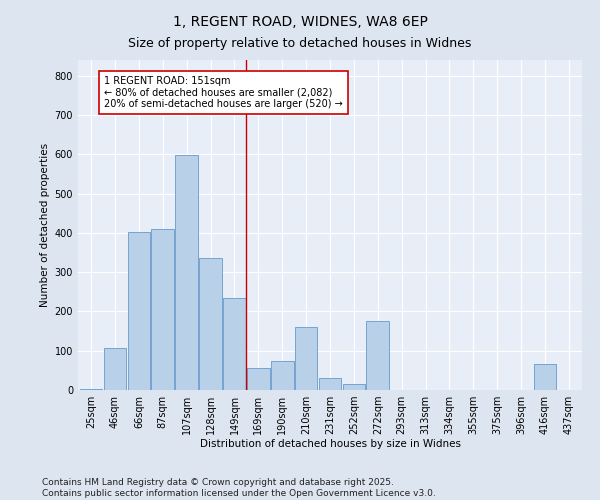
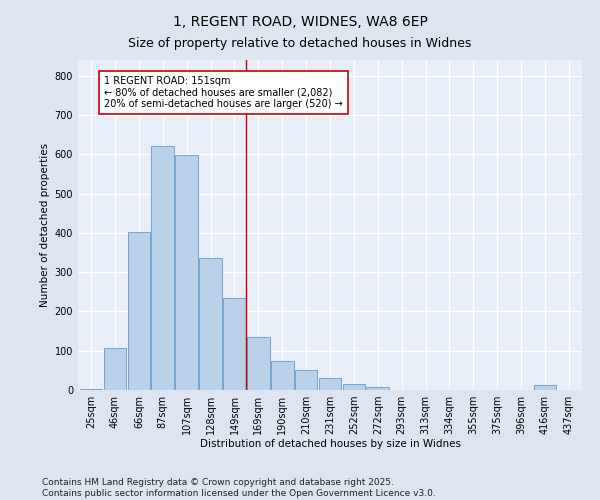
87sqm: 410 -> 622
169sqm: 55 -> 135
210sqm: 160 -> 50
272sqm: 175 -> 7
416sqm: 65 -> 12
